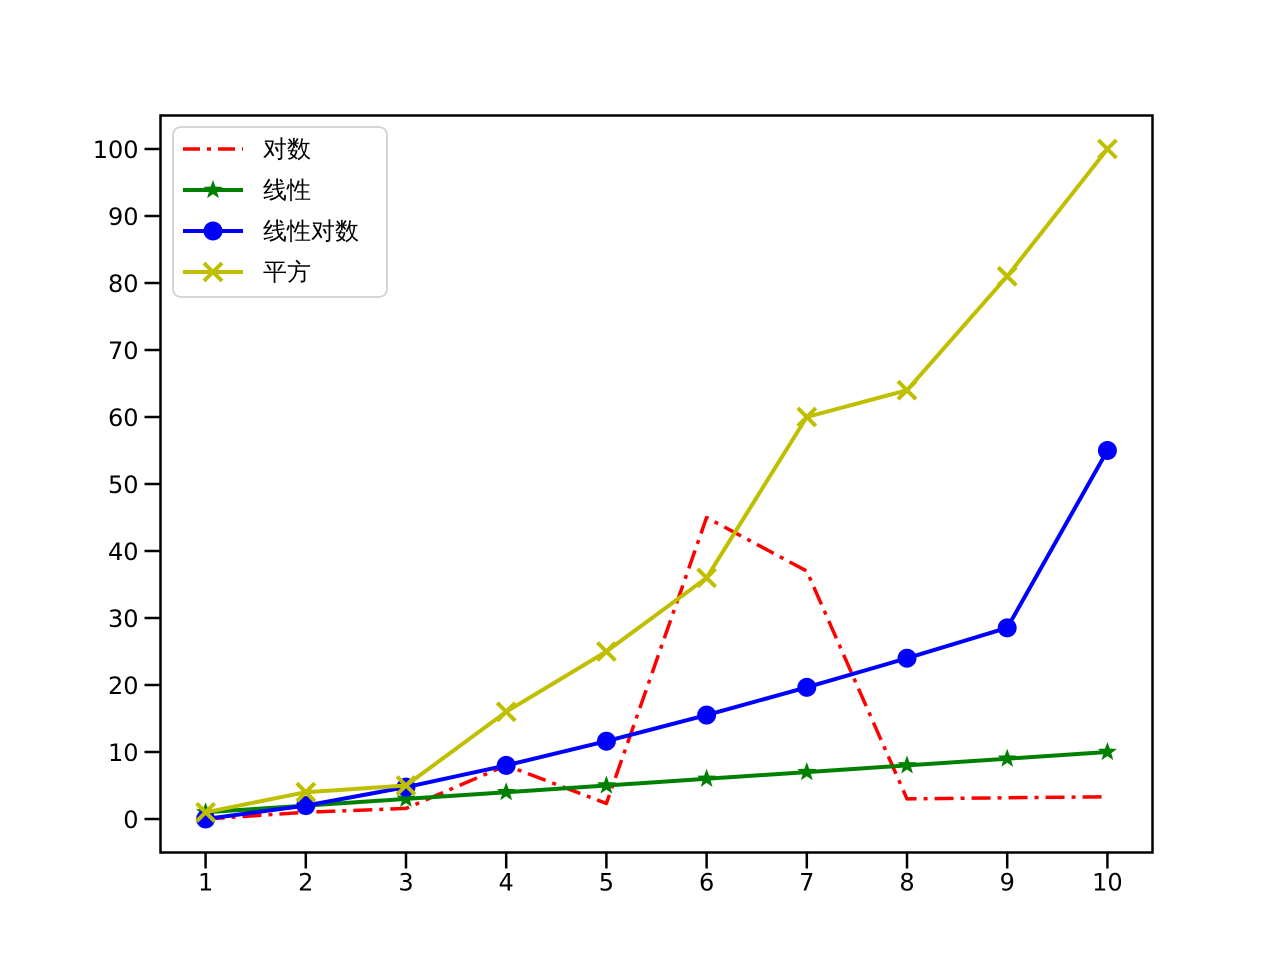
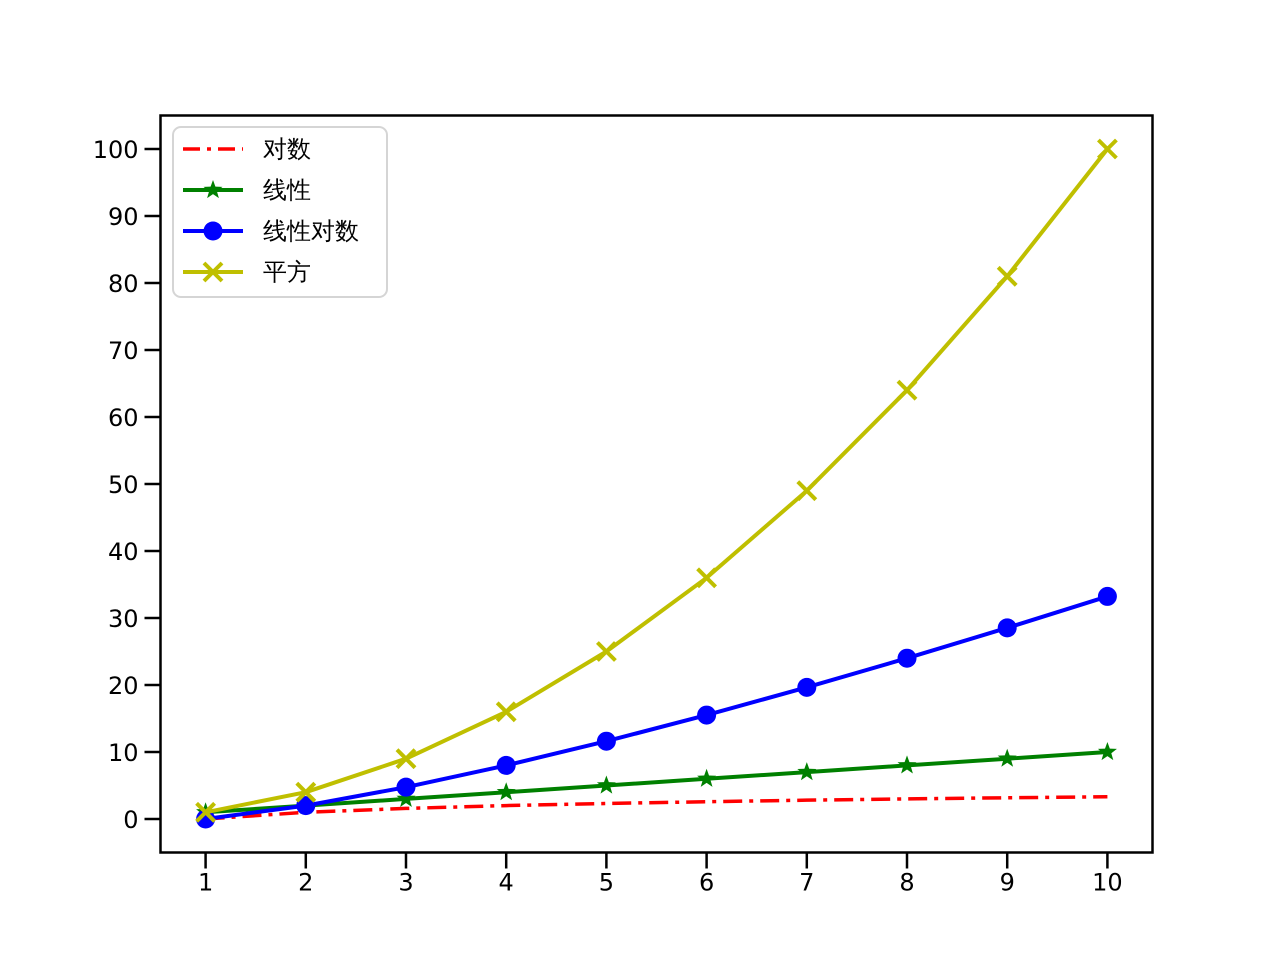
平方/3: 5 -> 9
对数/4: 8 -> 2
对数/6: 45 -> 3
对数/7: 37 -> 3
平方/7: 60 -> 49
线性对数/10: 55 -> 33
